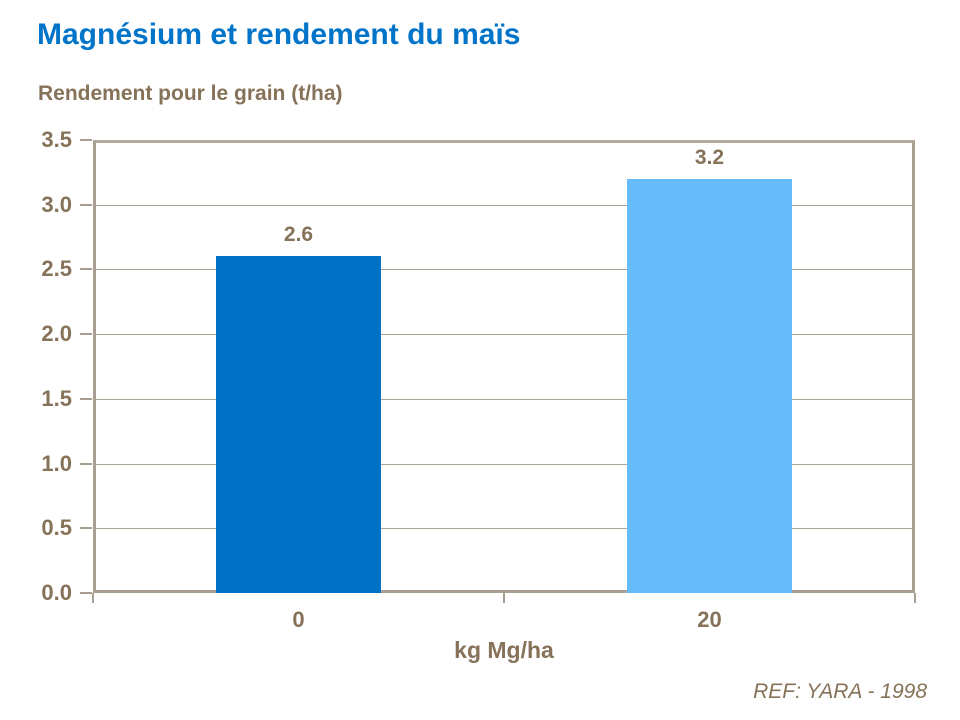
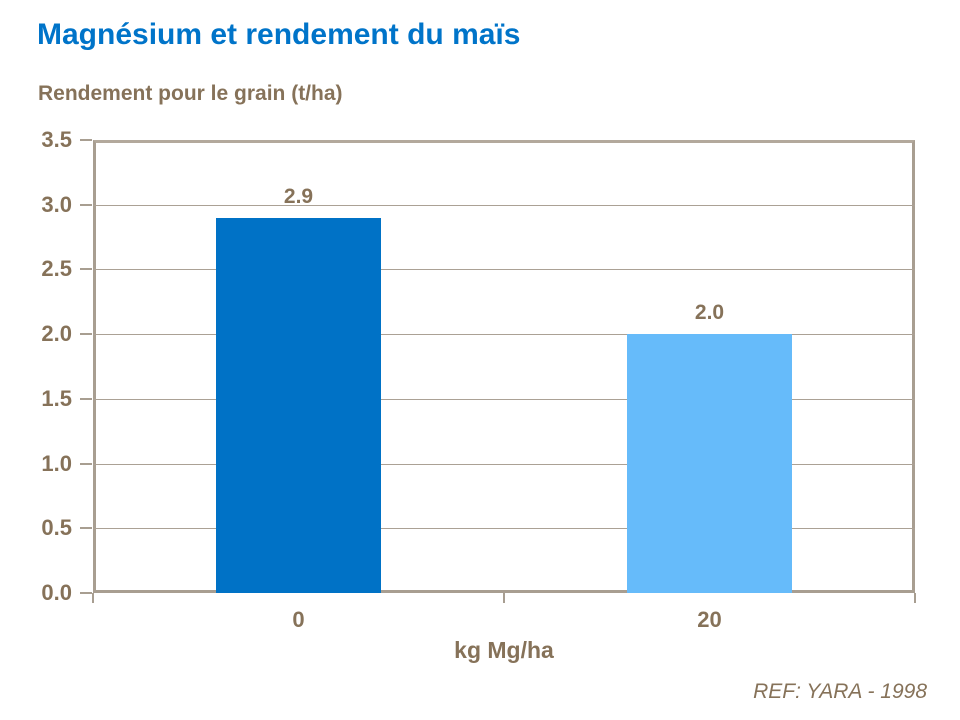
0: 2.6 -> 2.9
20: 3.2 -> 2.0
